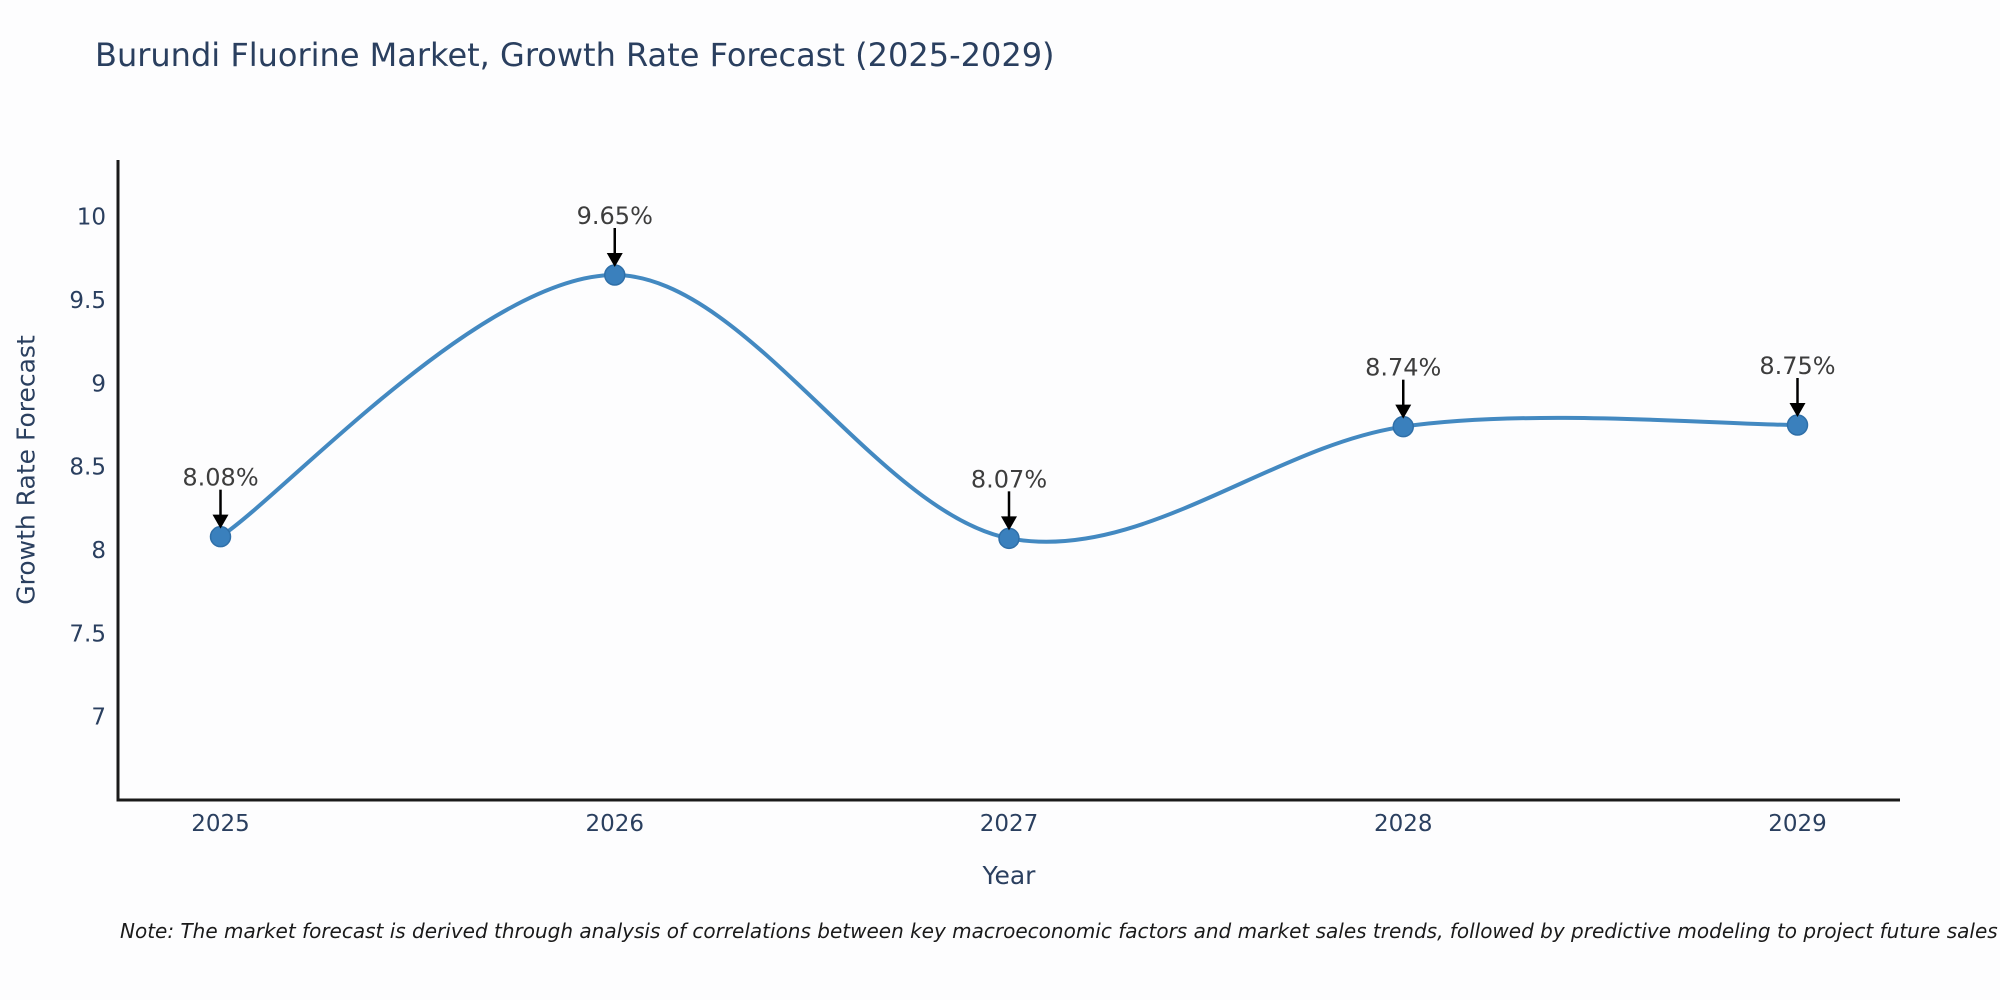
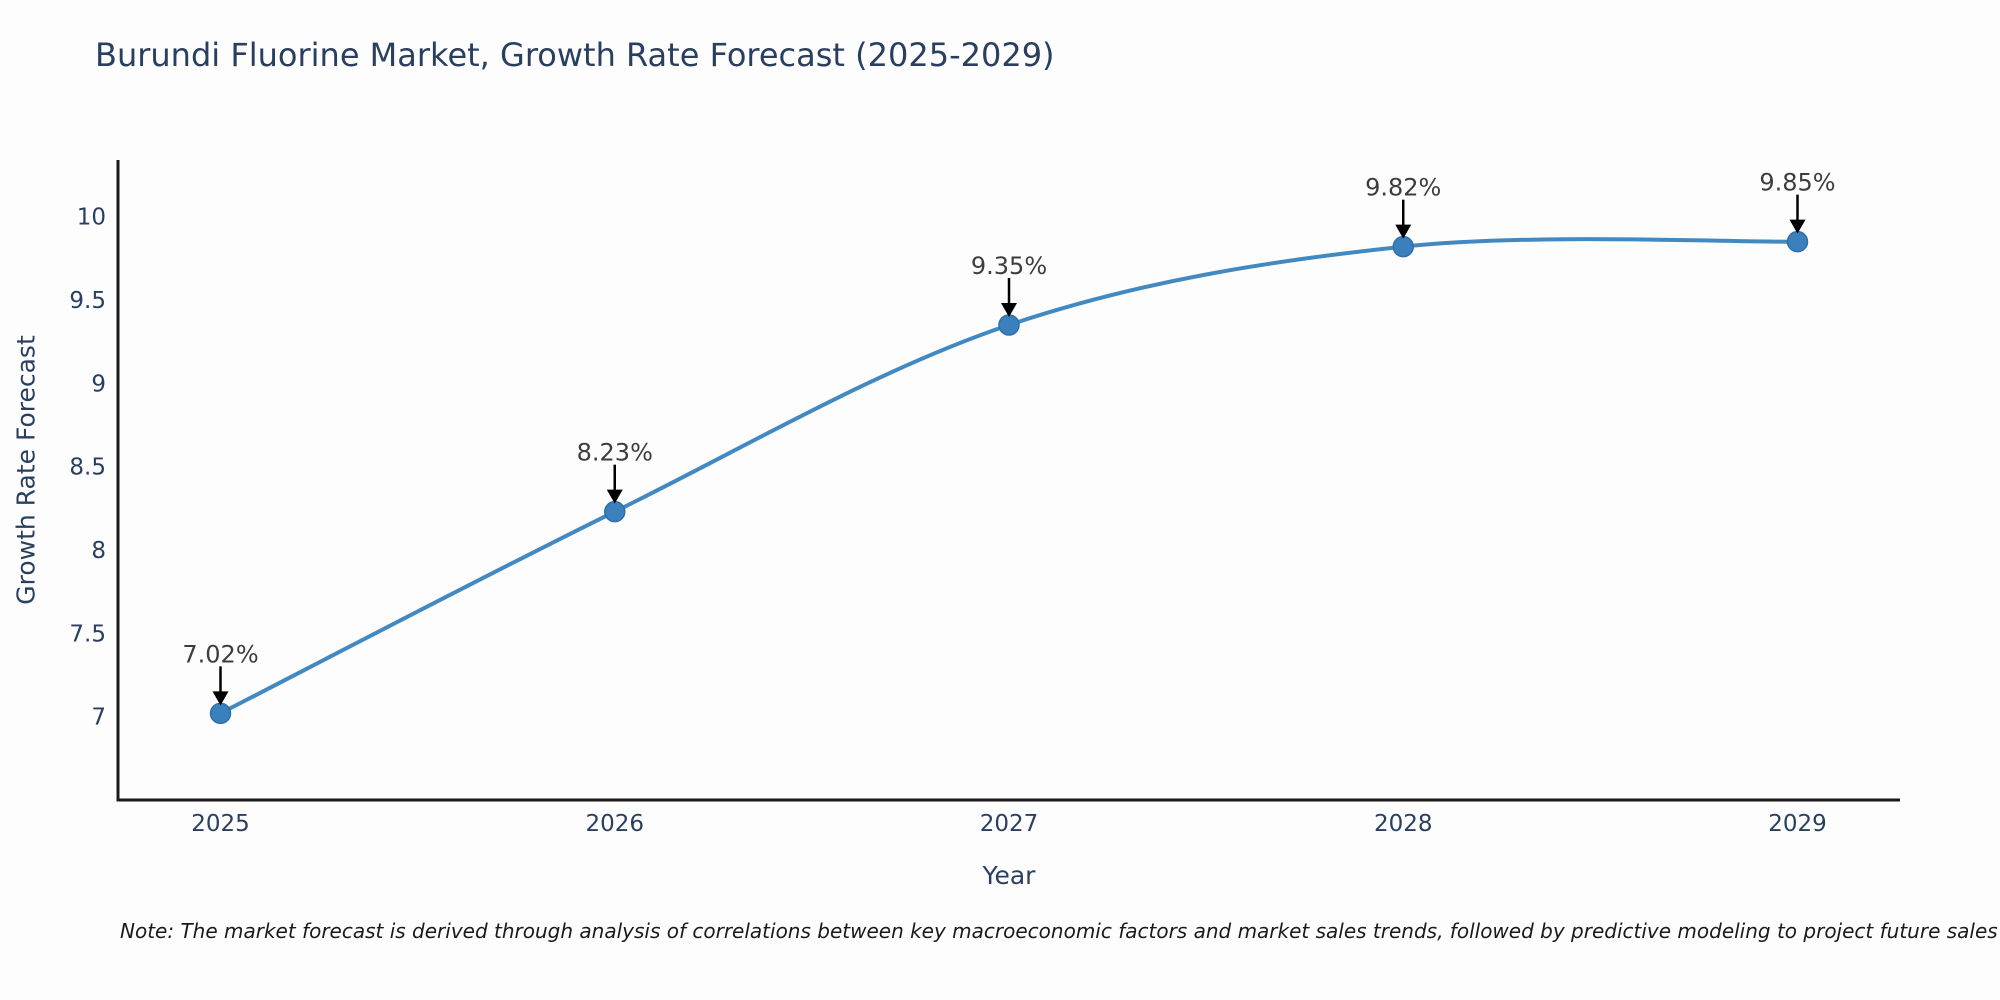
2025: 8.08% -> 7.02%
2026: 9.65% -> 8.23%
2027: 8.07% -> 9.35%
2028: 8.74% -> 9.82%
2029: 8.75% -> 9.85%
